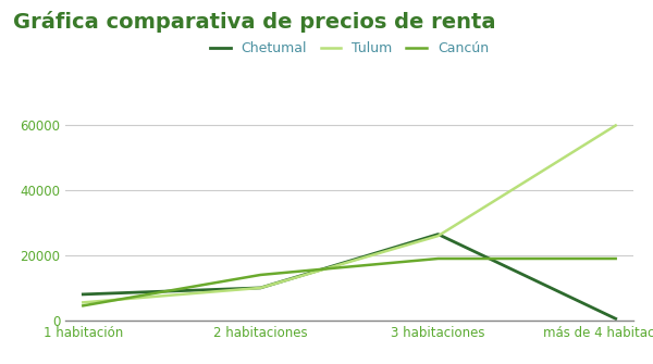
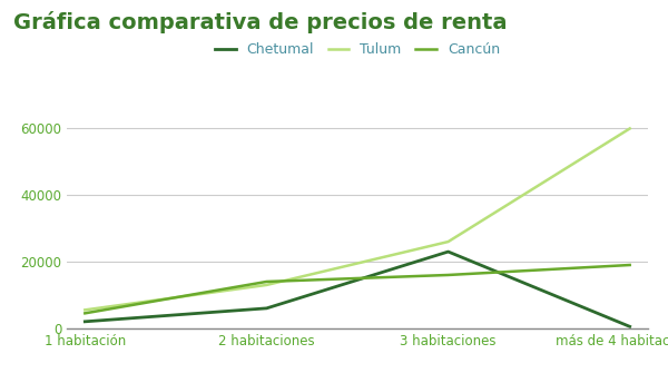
Chetumal/1 habitación: 8000 -> 2000
Chetumal/2 habitaciones: 10000 -> 6000
Tulum/2 habitaciones: 10000 -> 13000
Chetumal/3 habitaciones: 26500 -> 23000
Cancún/3 habitaciones: 19000 -> 16000
